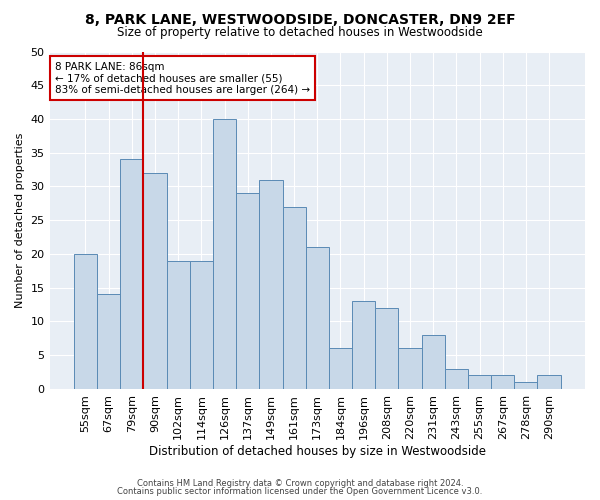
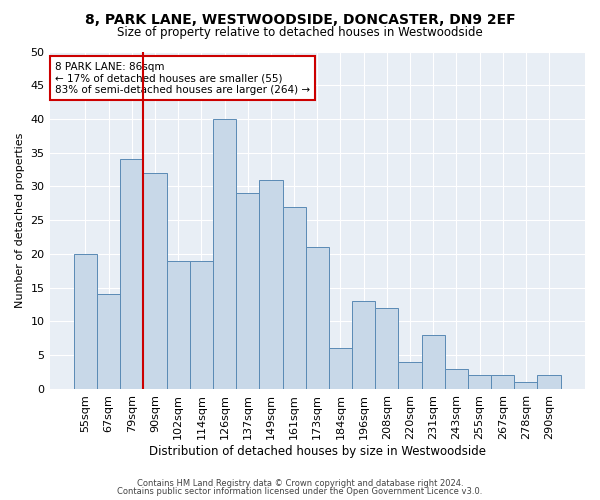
220sqm: 6 -> 4
